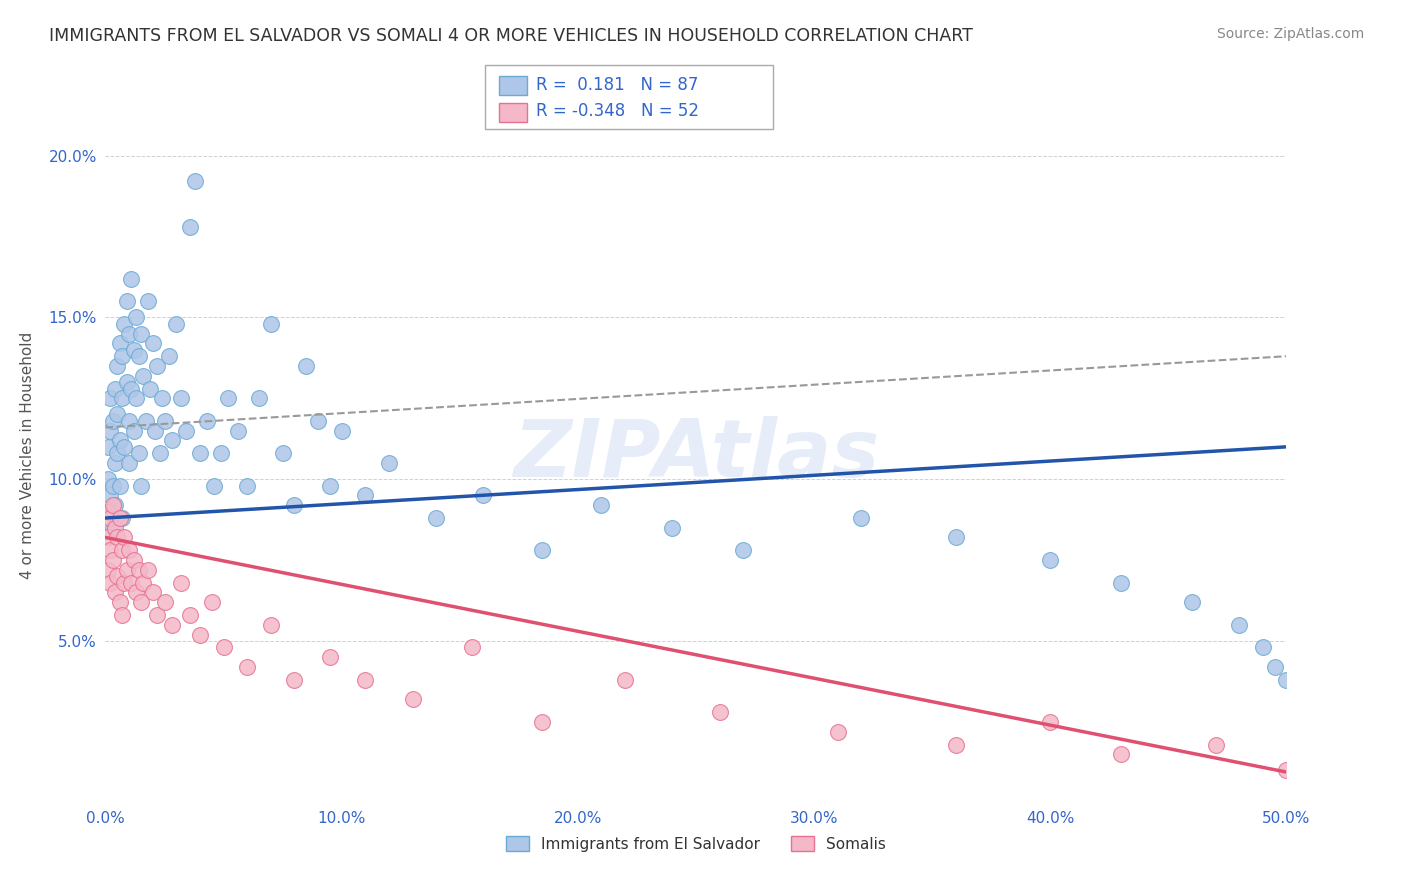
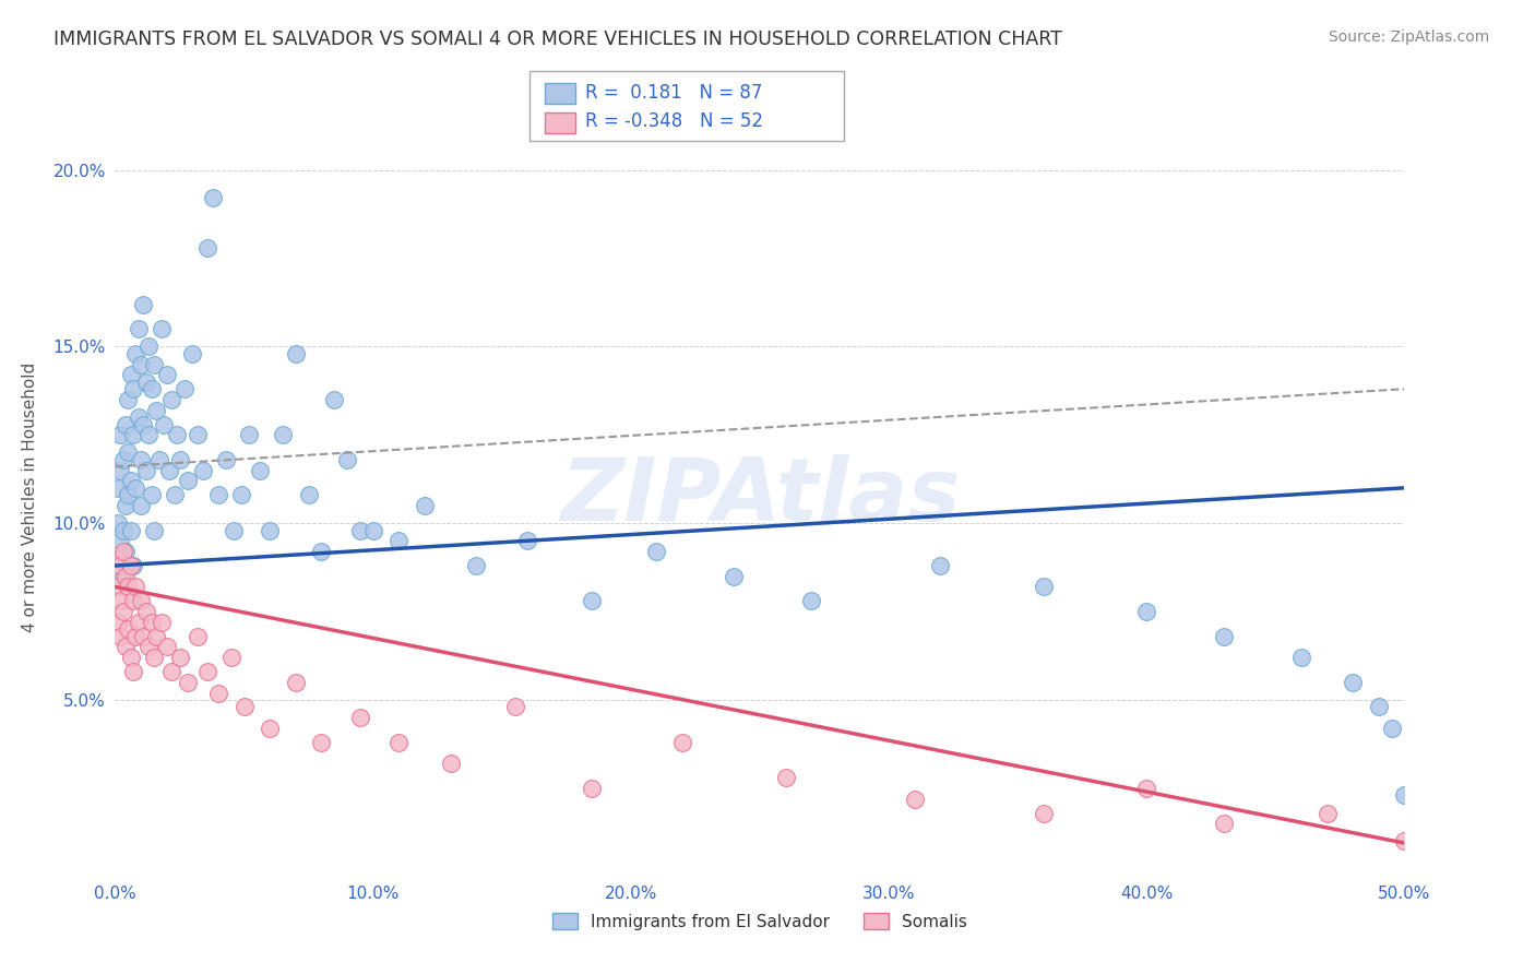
Immigrants from El Salvador/10.0%: 11.5% -> 9.8%
Immigrants from El Salvador/50.0%: 3.8% -> 2.3%
